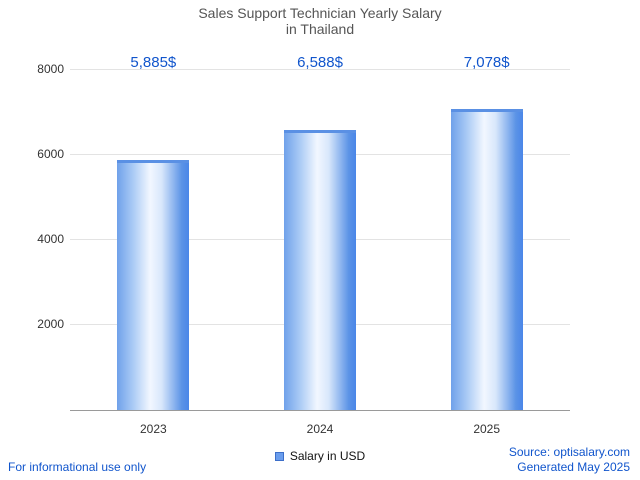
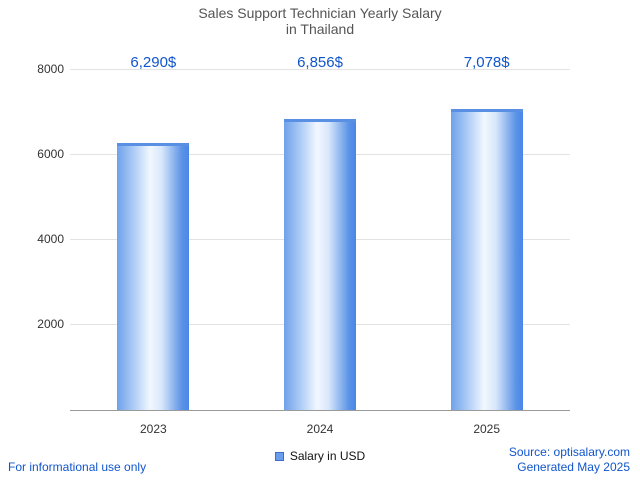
2023: 5,885 -> 6,290
2024: 6,588 -> 6,856
